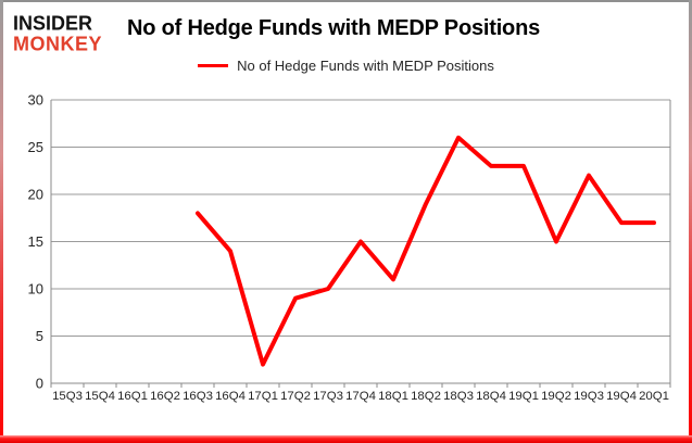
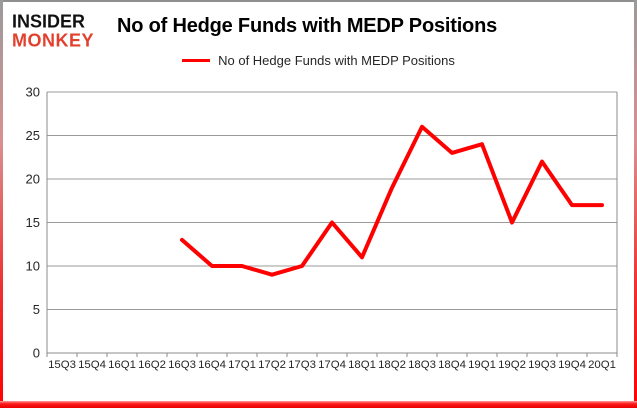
16Q3: 18 -> 13
16Q4: 14 -> 10
17Q1: 2 -> 10
19Q1: 23 -> 24
